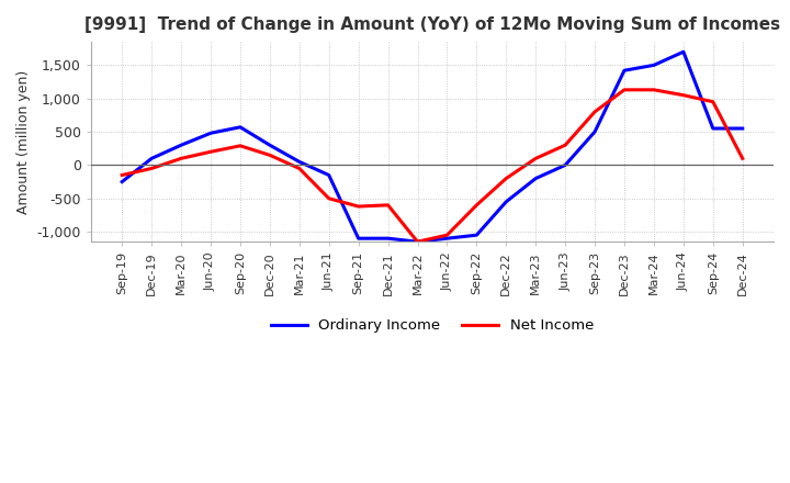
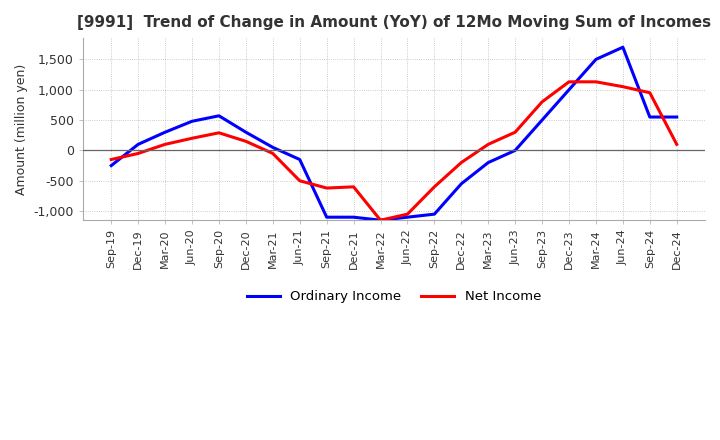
Ordinary Income/Dec-23: 1,420 -> 1,000
